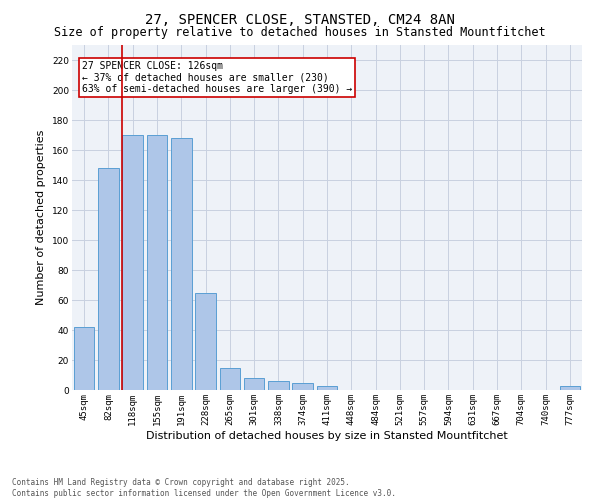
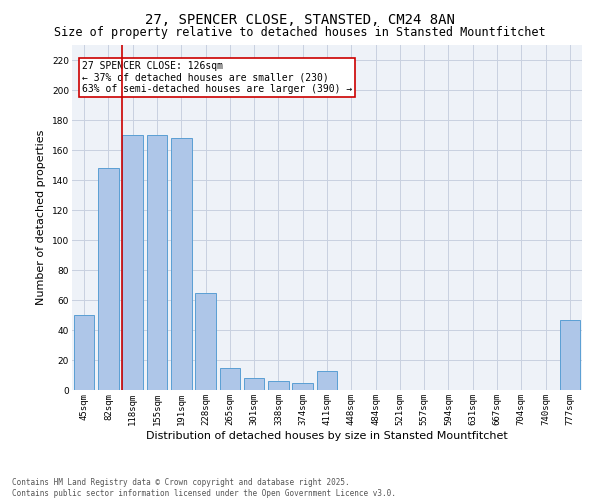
45sqm: 42 -> 50
411sqm: 3 -> 13
777sqm: 3 -> 47
